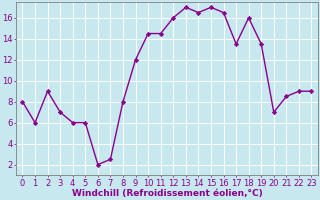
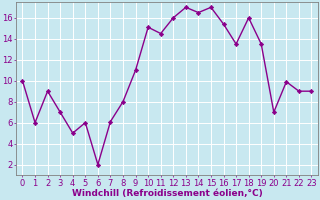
0: 8.0 -> 10.0
4: 6.0 -> 5.0
7: 2.5 -> 6.1
9: 12.0 -> 11.0
10: 14.5 -> 15.1
16: 16.5 -> 15.4
21: 8.5 -> 9.9
